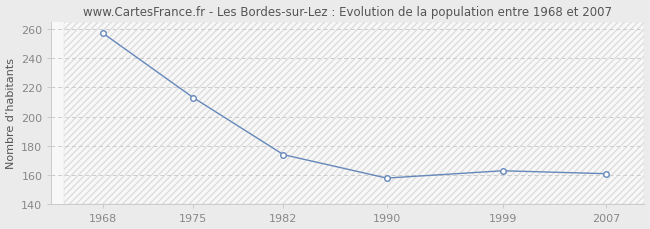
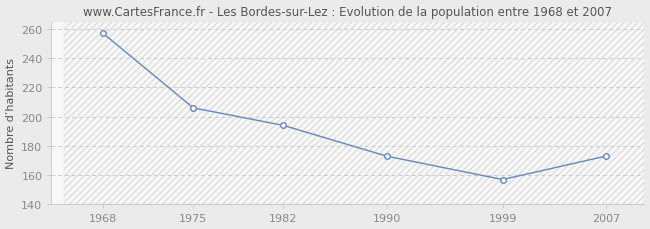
1975: 213 -> 206
1982: 174 -> 194
1990: 158 -> 173
1999: 163 -> 157
2007: 161 -> 173
